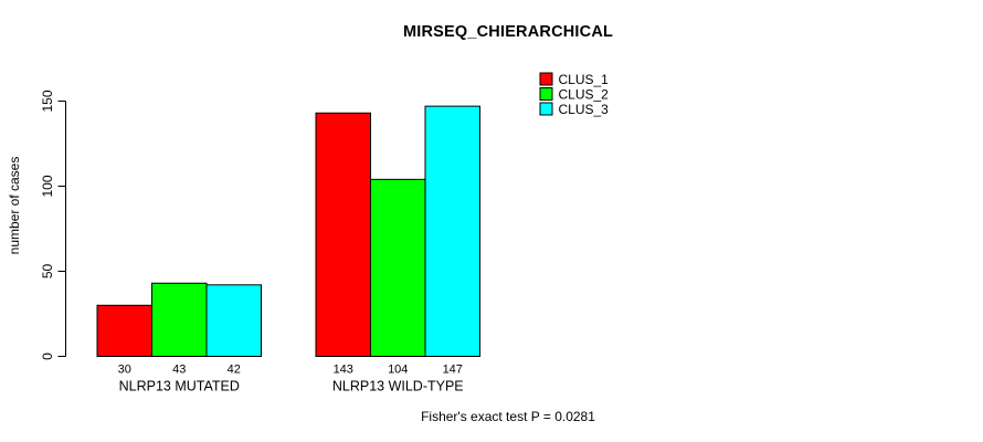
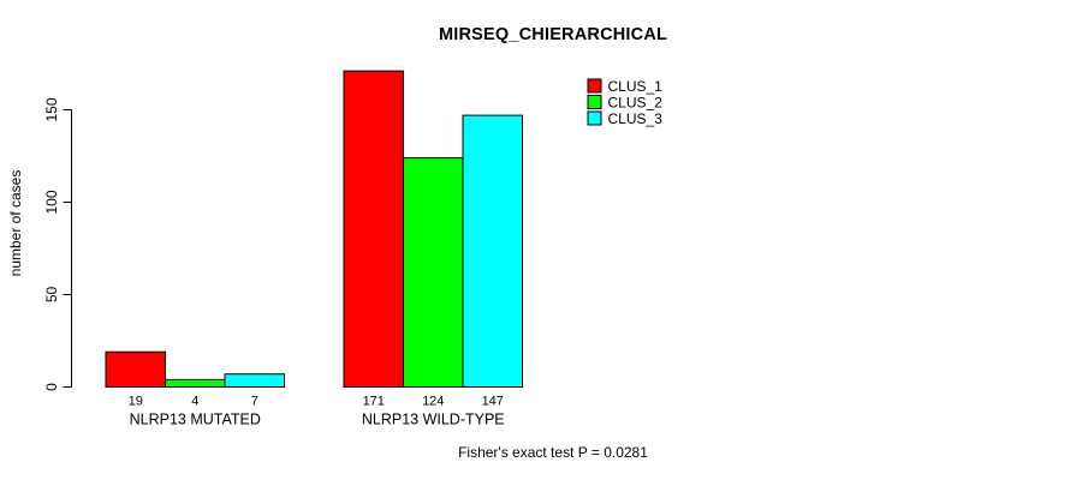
CLUS_1/NLRP13 MUTATED: 30 -> 19
CLUS_2/NLRP13 MUTATED: 43 -> 4
CLUS_3/NLRP13 MUTATED: 42 -> 7
CLUS_1/NLRP13 WILD-TYPE: 143 -> 171
CLUS_2/NLRP13 WILD-TYPE: 104 -> 124
